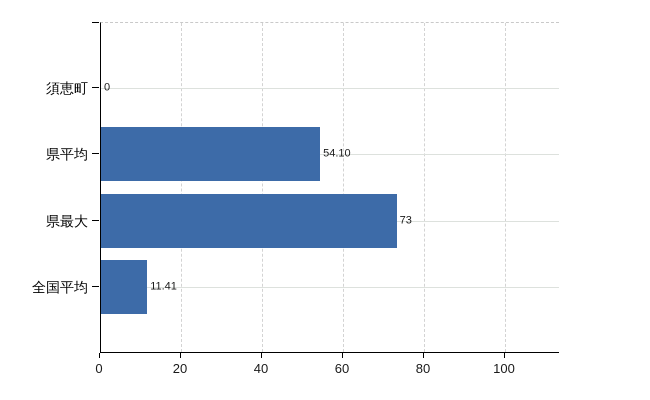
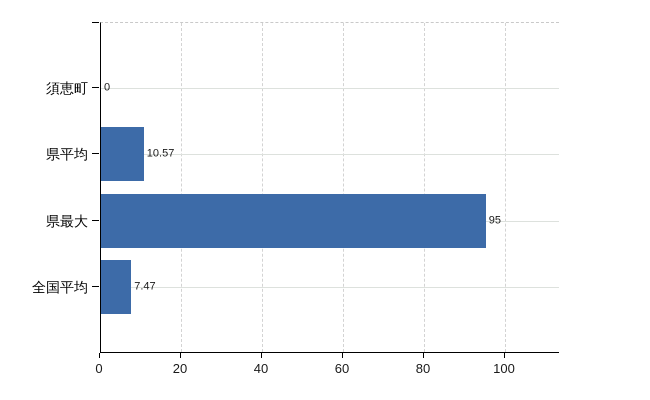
県平均: 54.10 -> 10.57
県最大: 73 -> 95
全国平均: 11.41 -> 7.47
